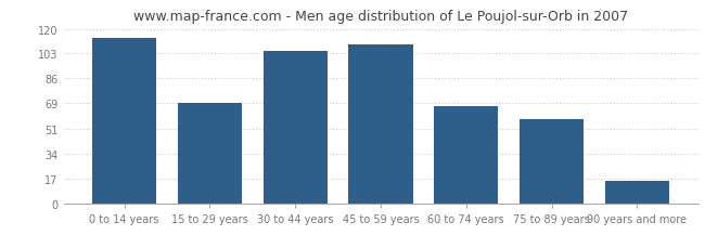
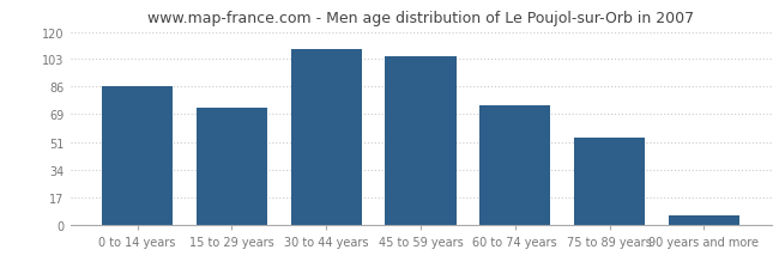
0 to 14 years: 114 -> 86
15 to 29 years: 69 -> 73
30 to 44 years: 105 -> 109
45 to 59 years: 109 -> 105
60 to 74 years: 67 -> 74
75 to 89 years: 58 -> 54
90 years and more: 15 -> 6
